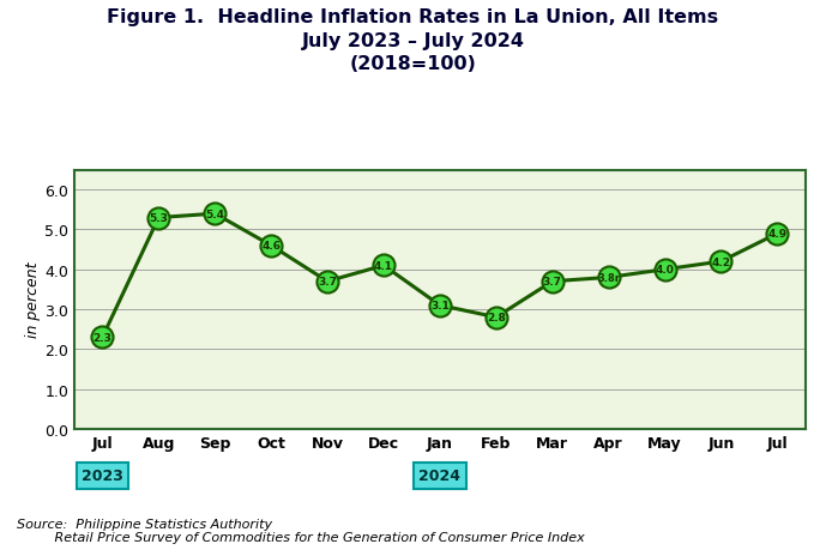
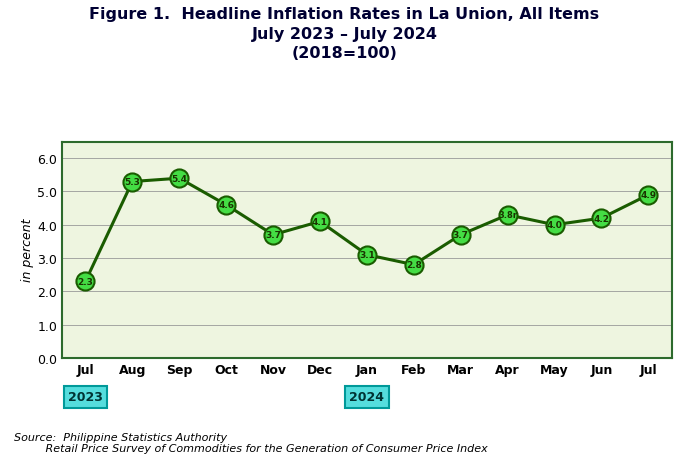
Apr: 3.8 -> 4.3
